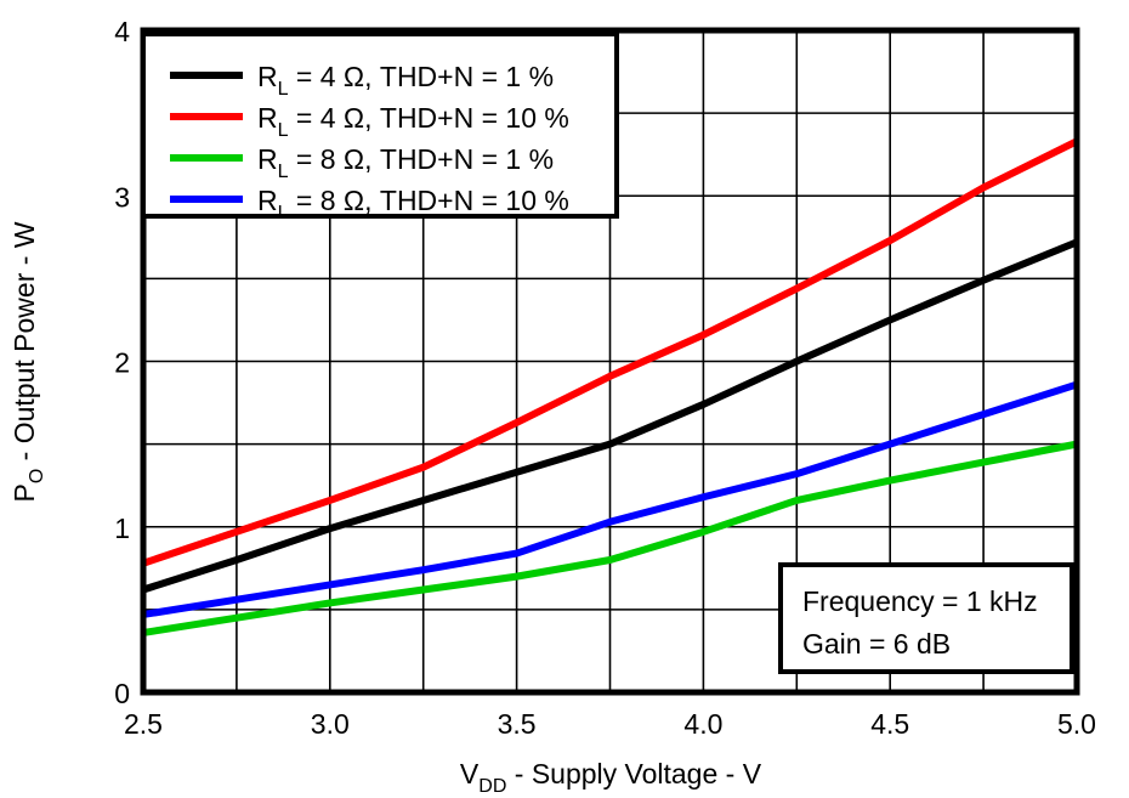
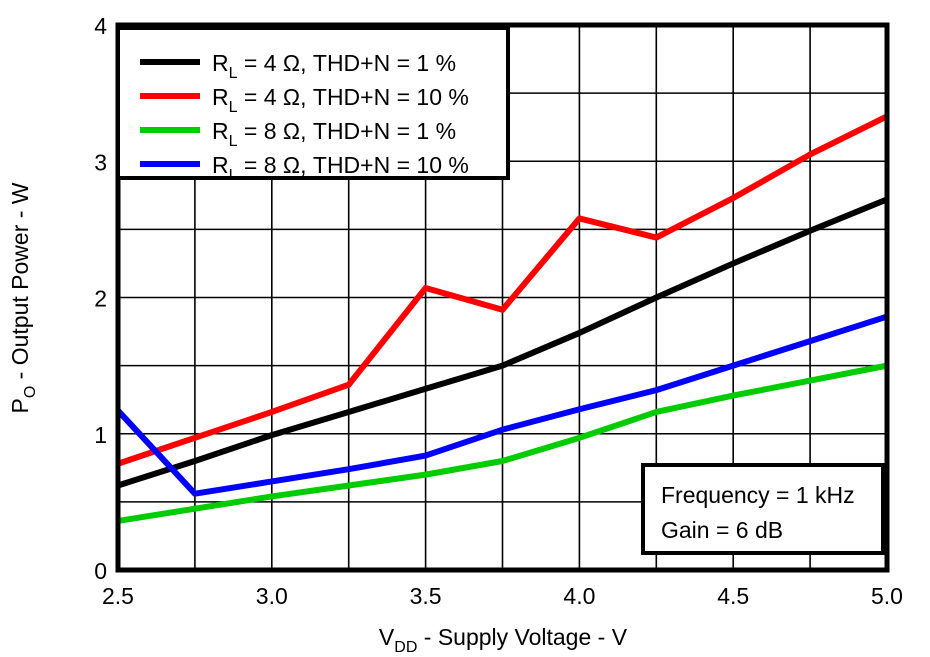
RL = 8 Ω, THD+N = 10 %/2.5: 0.47 -> 1.17
RL = 4 Ω, THD+N = 10 %/3.5: 1.63 -> 2.07
RL = 4 Ω, THD+N = 10 %/4.0: 2.16 -> 2.58
